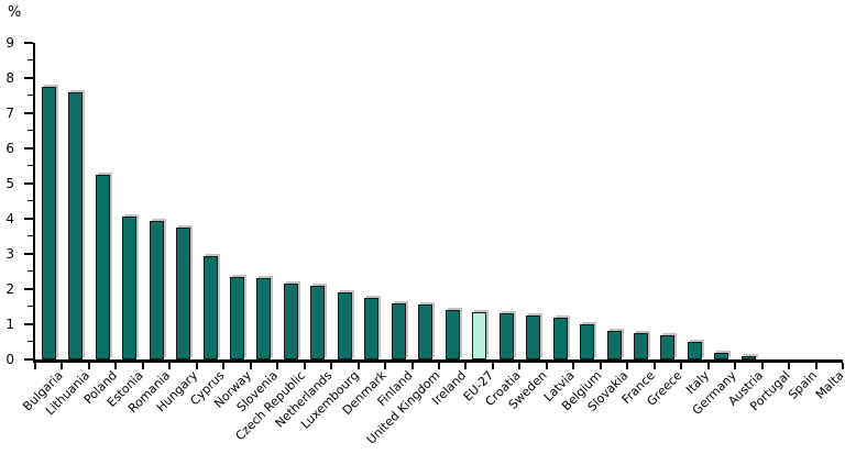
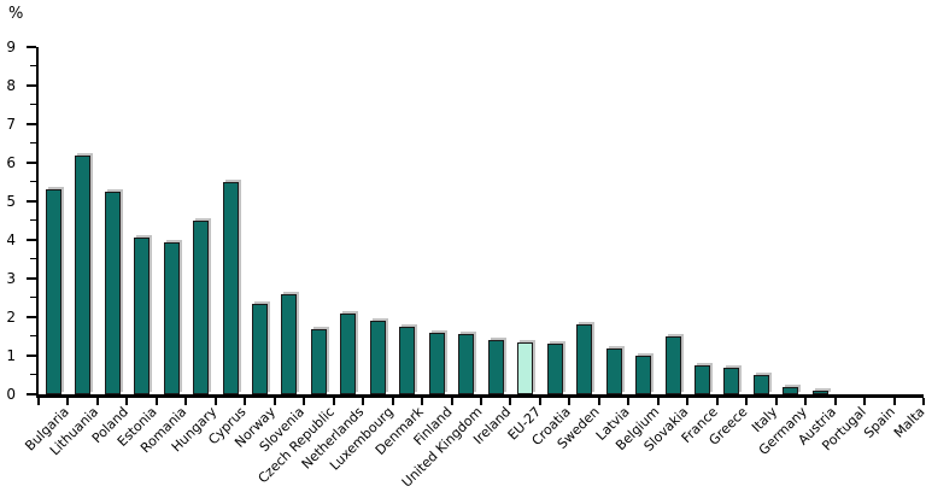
Bulgaria: 7.8 -> 5.3
Lithuania: 7.6 -> 6.2
Hungary: 3.8 -> 4.5
Cyprus: 3.0 -> 5.5
Slovenia: 2.3 -> 2.6
Czech Republic: 2.1 -> 1.7
Sweden: 1.2 -> 1.8
Slovakia: 0.8 -> 1.5
